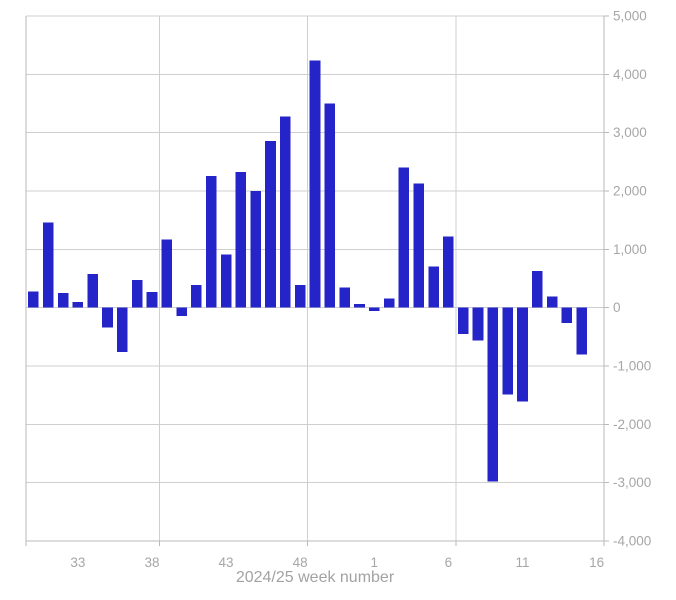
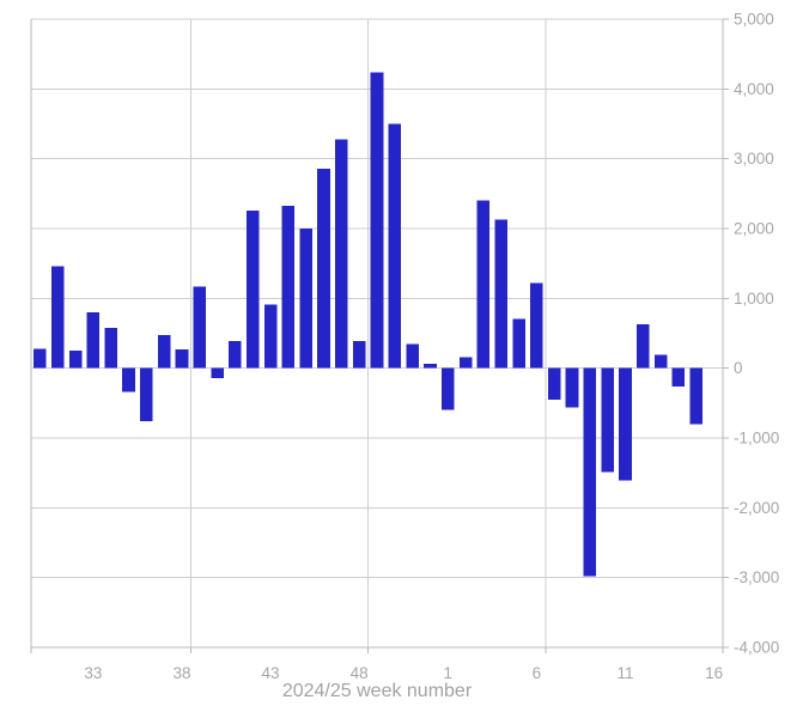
33: 100 -> 800
1: -100 -> -600
